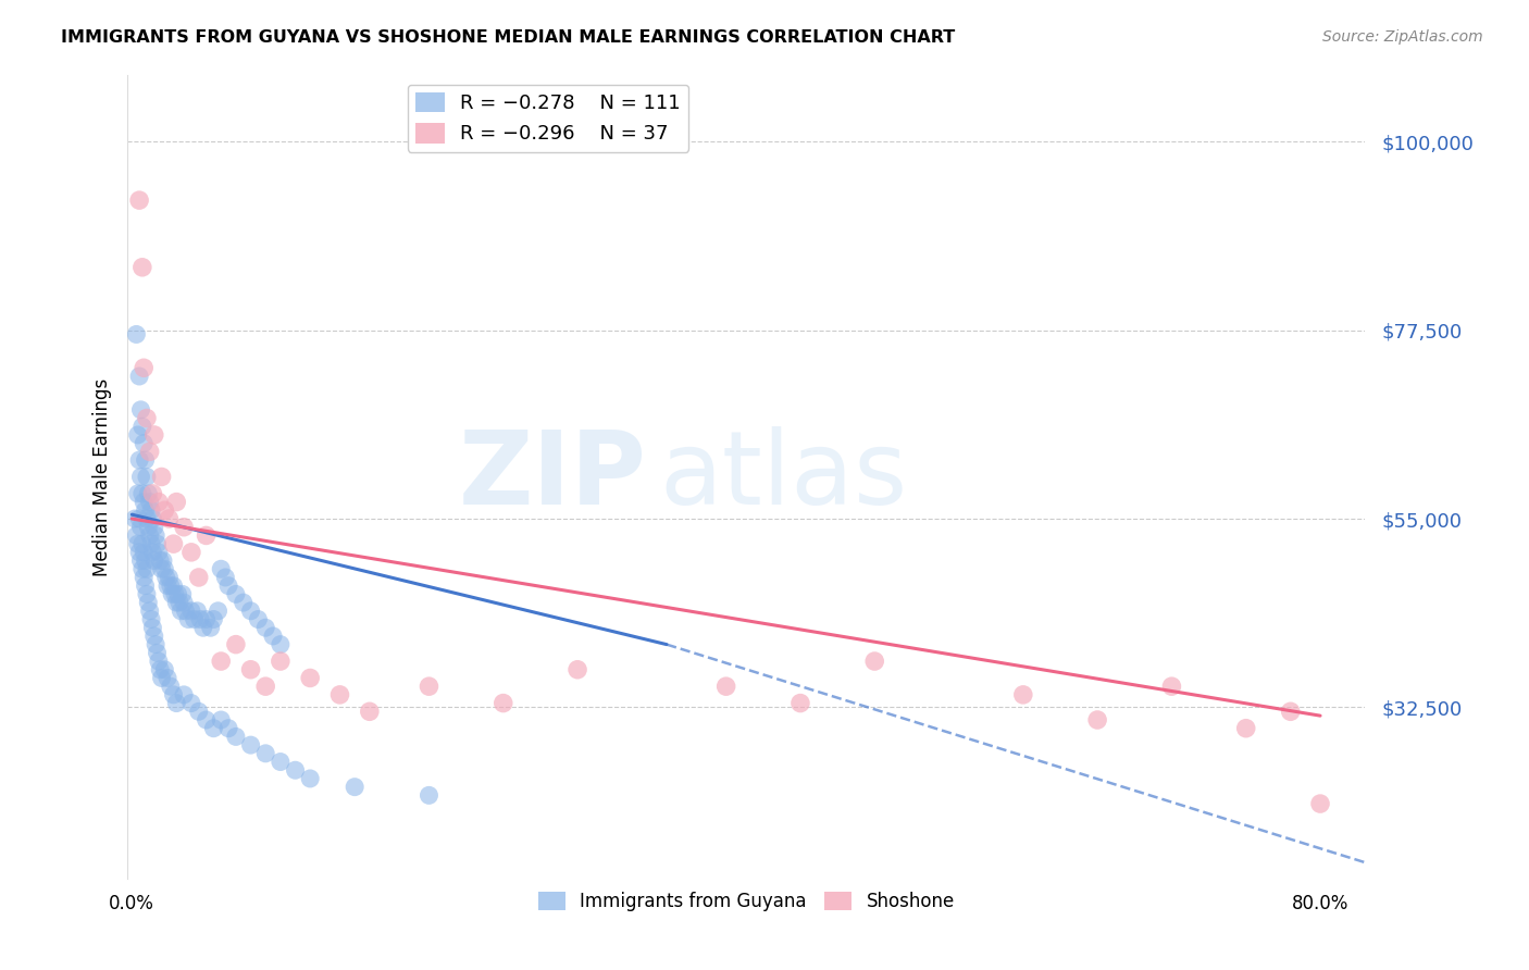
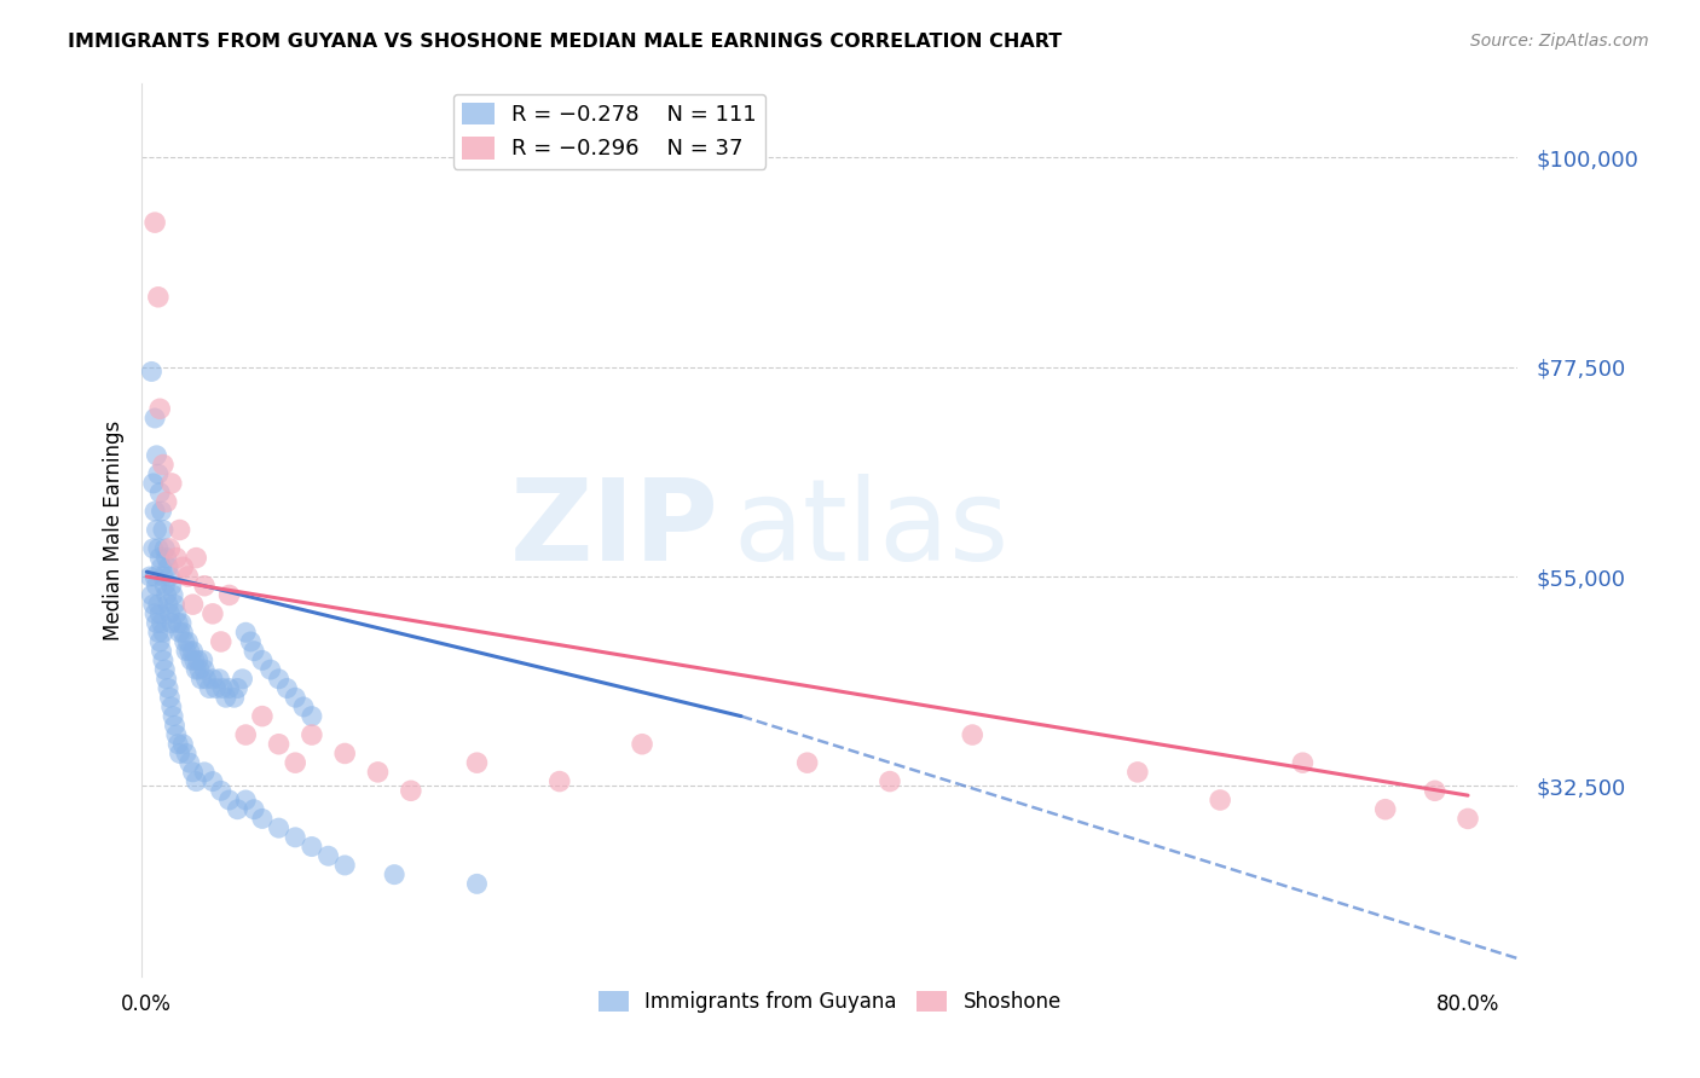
Shoshone/80.0%: $21,000 -> $29,000
